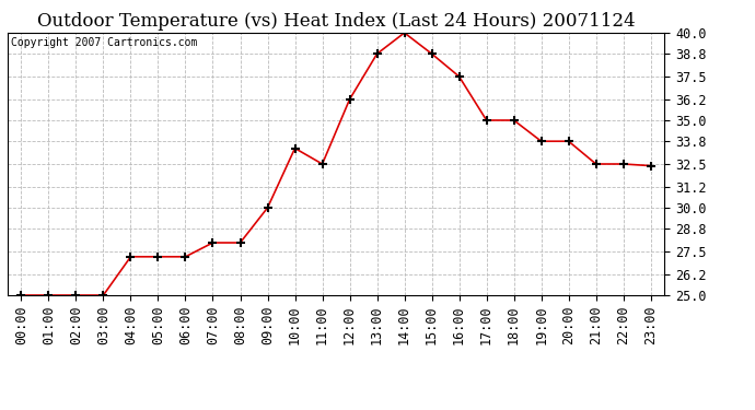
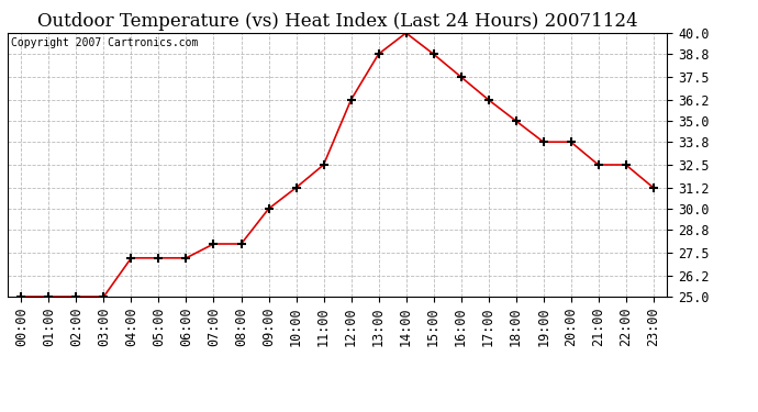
10:00: 33.4 -> 31.2
17:00: 35.0 -> 36.2
23:00: 32.4 -> 31.2
